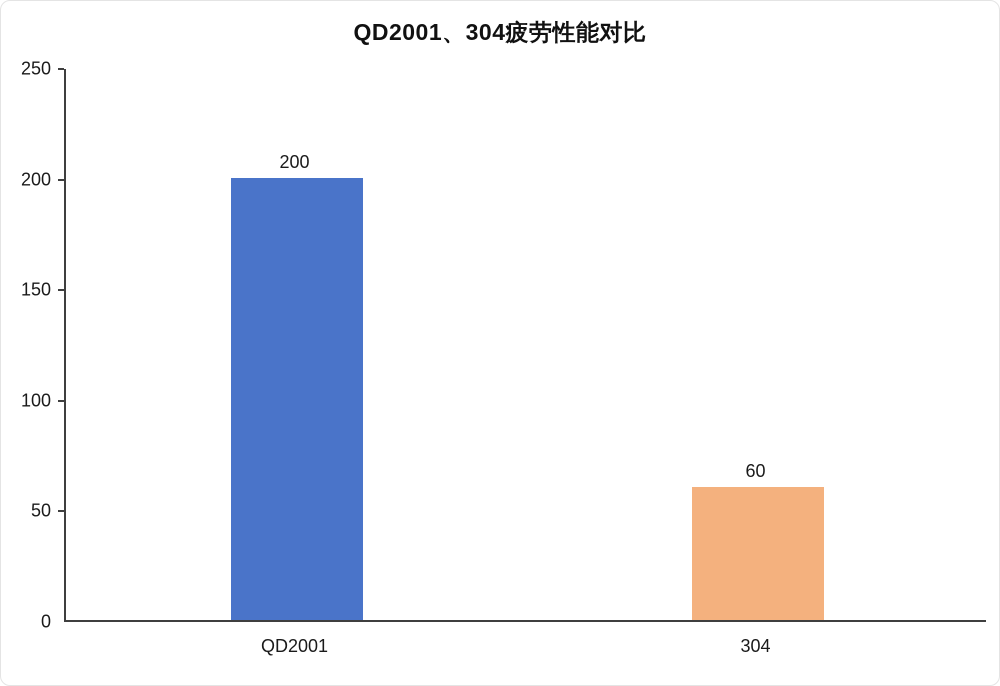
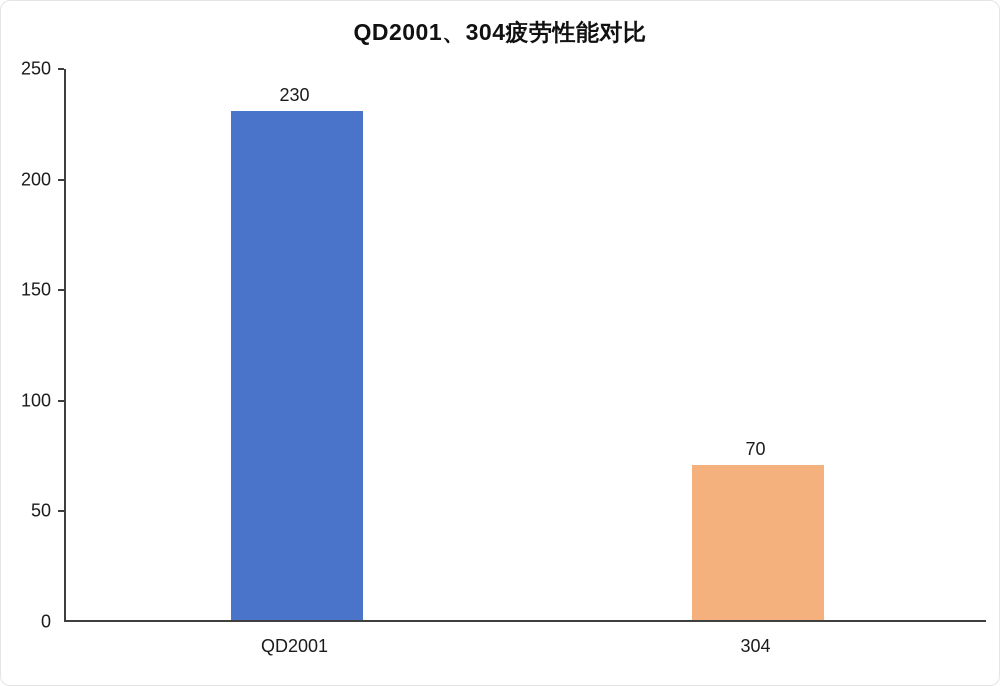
QD2001: 200 -> 230
304: 60 -> 70
